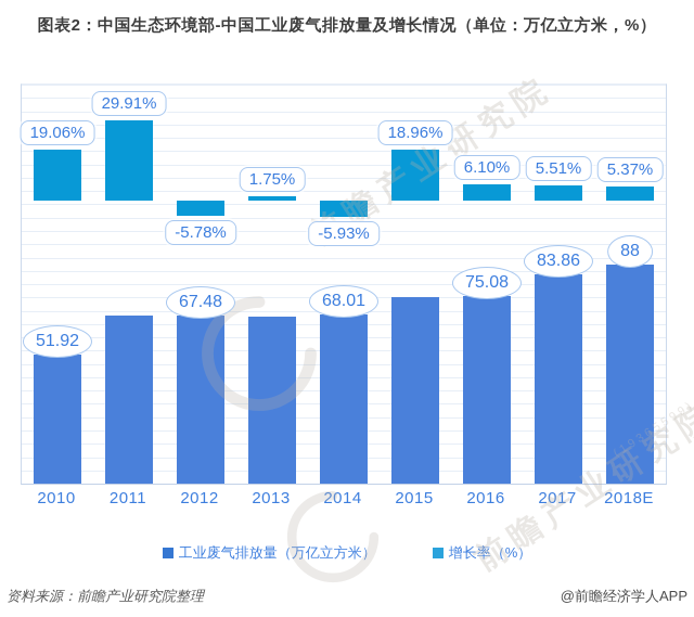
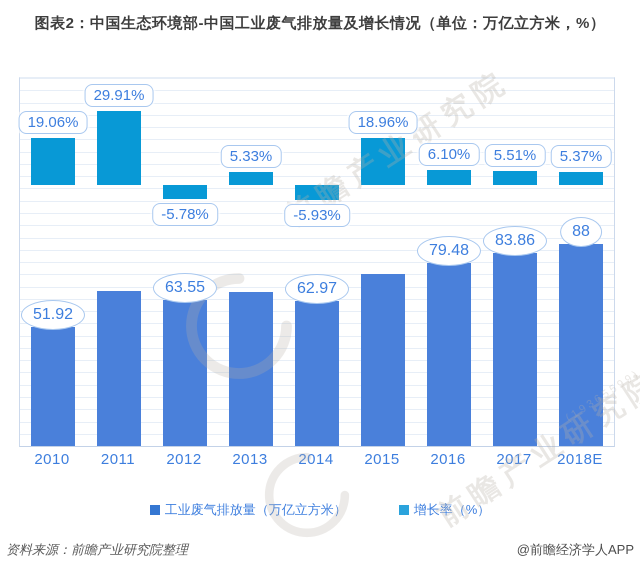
工业废气排放量（万亿立方米）/2012: 67.48 -> 63.55
增长率（%）/2013: 1.75% -> 5.33%
工业废气排放量（万亿立方米）/2014: 68.01 -> 62.97
工业废气排放量（万亿立方米）/2016: 75.08 -> 79.48
